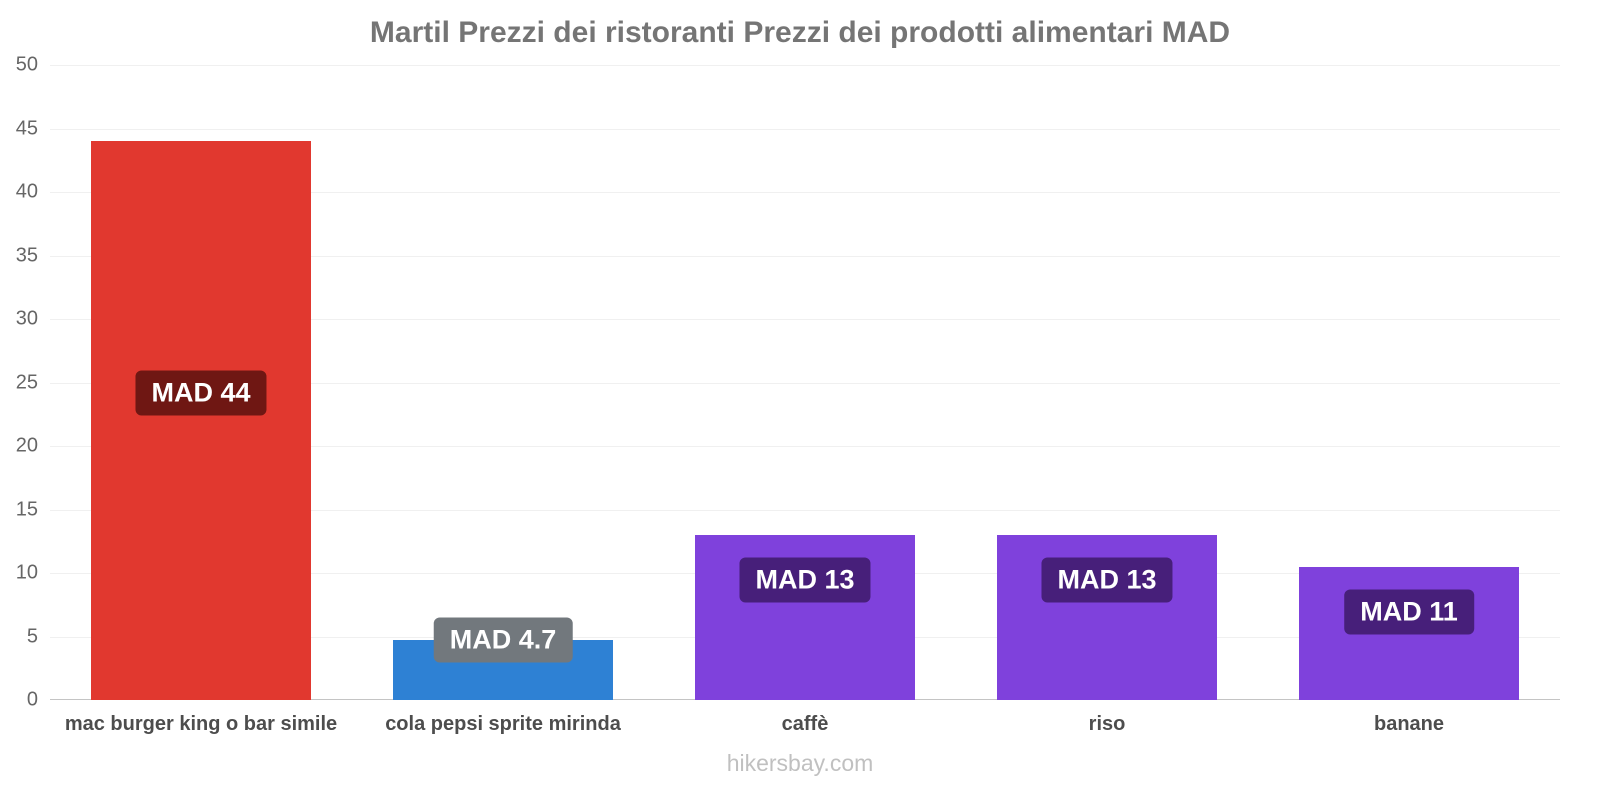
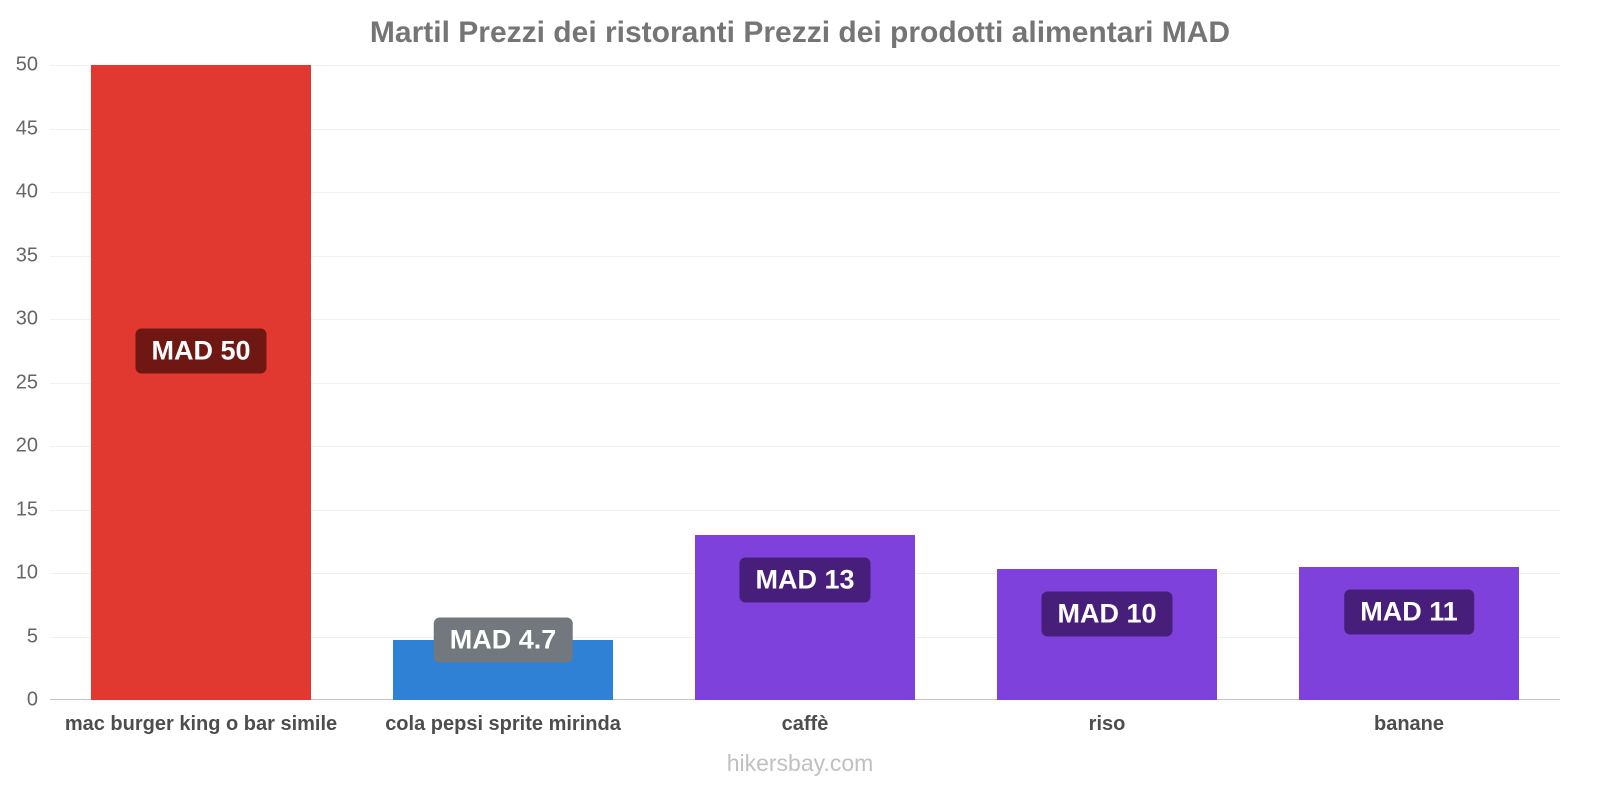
mac burger king o bar simile: 44 -> 50
riso: 13 -> 10
